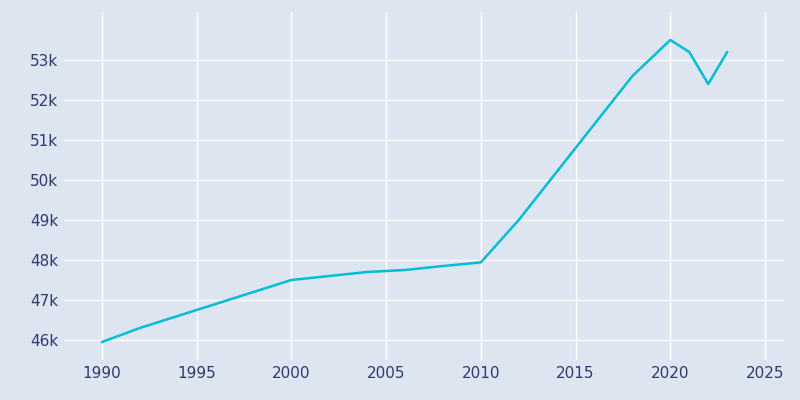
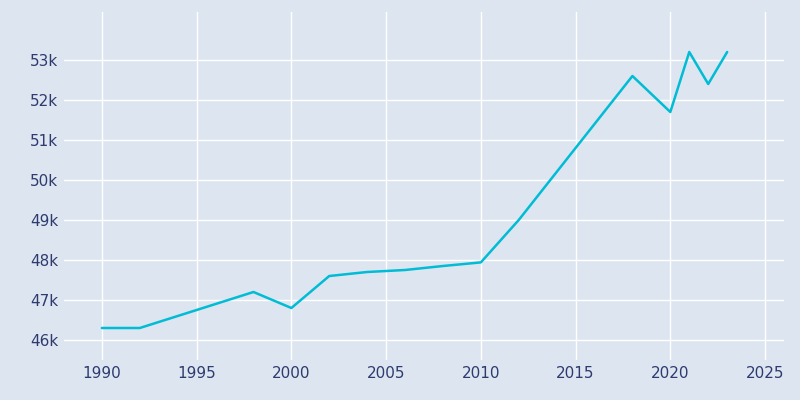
1990: 45.95k -> 46.30k
2000: 47.50k -> 46.80k
2020: 53.50k -> 51.70k
